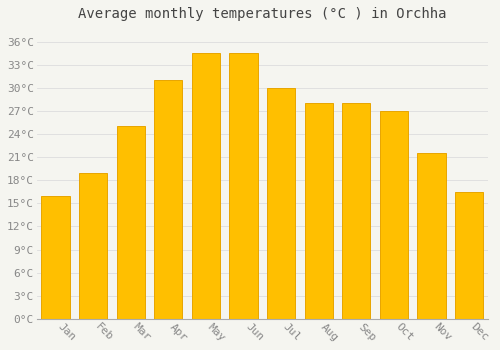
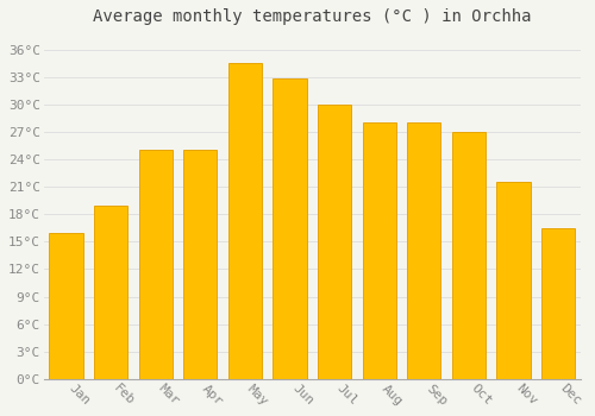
Apr: 31.0°C -> 25.0°C
Jun: 34.5°C -> 32.8°C
